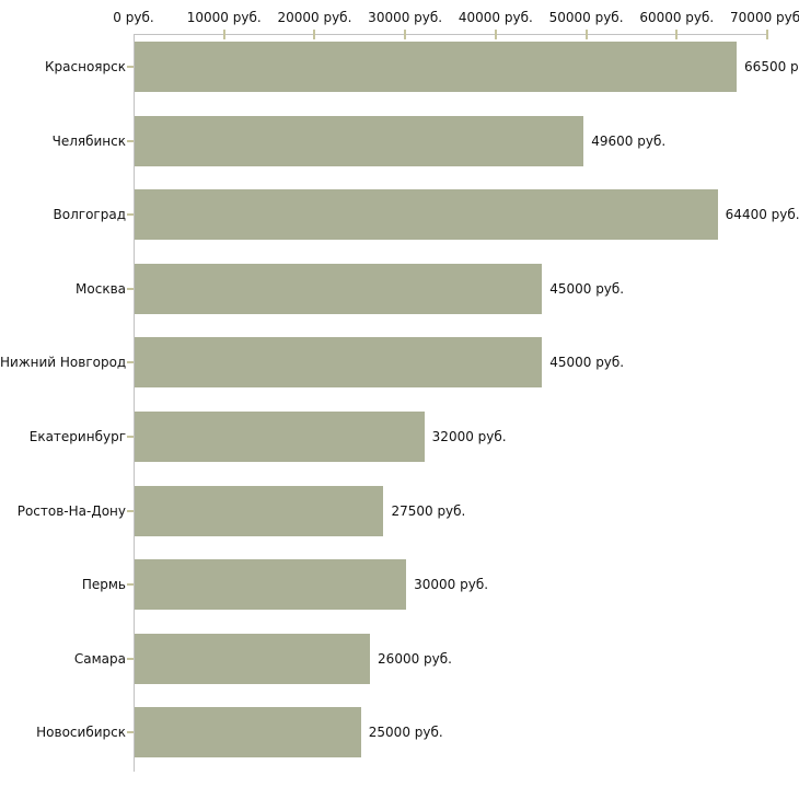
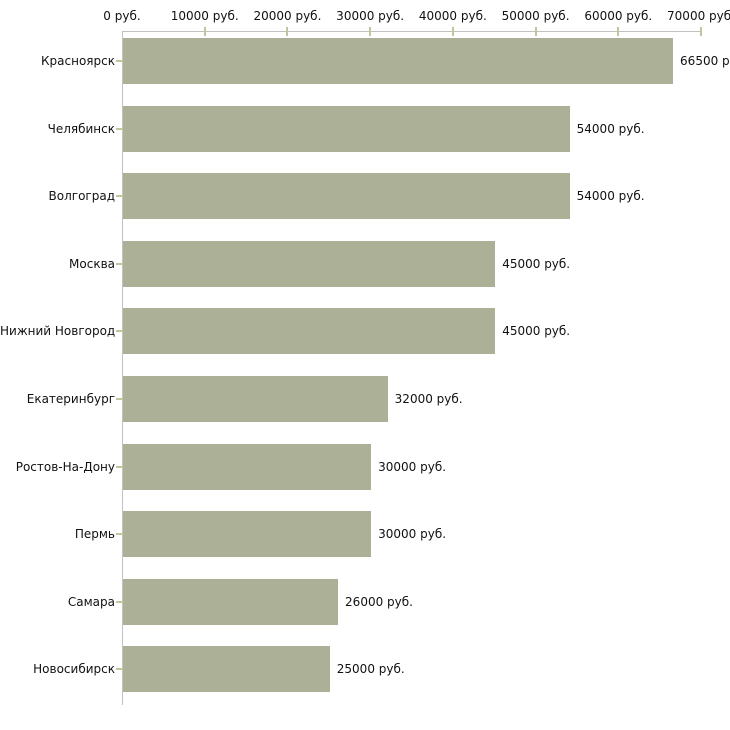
Челябинск: 49600 -> 54000
Волгоград: 64400 -> 54000
Ростов-На-Дону: 27500 -> 30000
